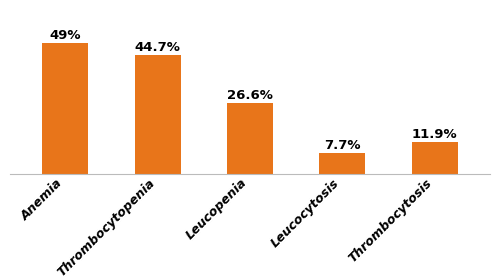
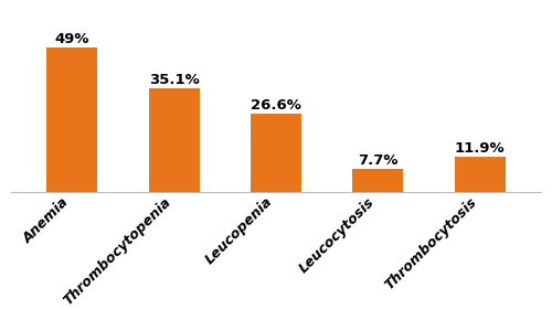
Thrombocytopenia: 44.7% -> 35.1%
